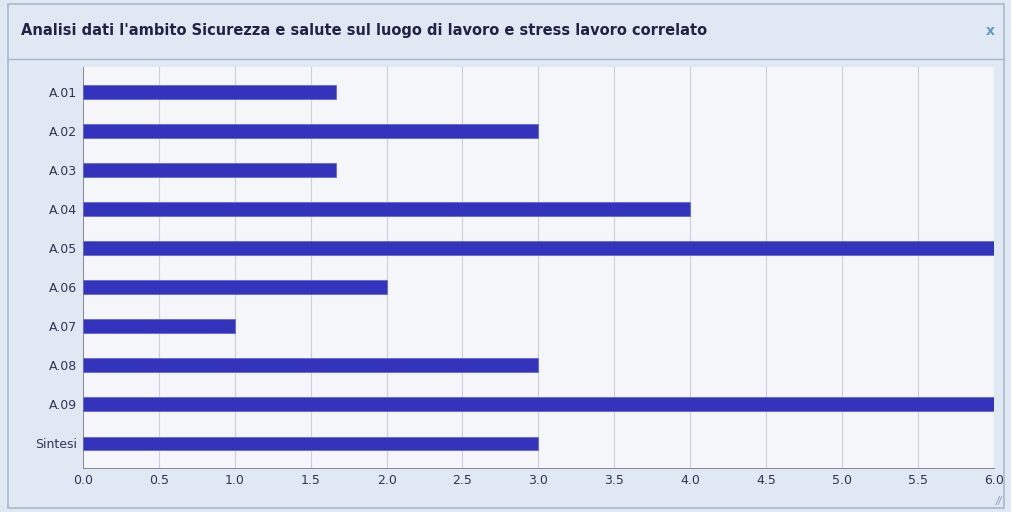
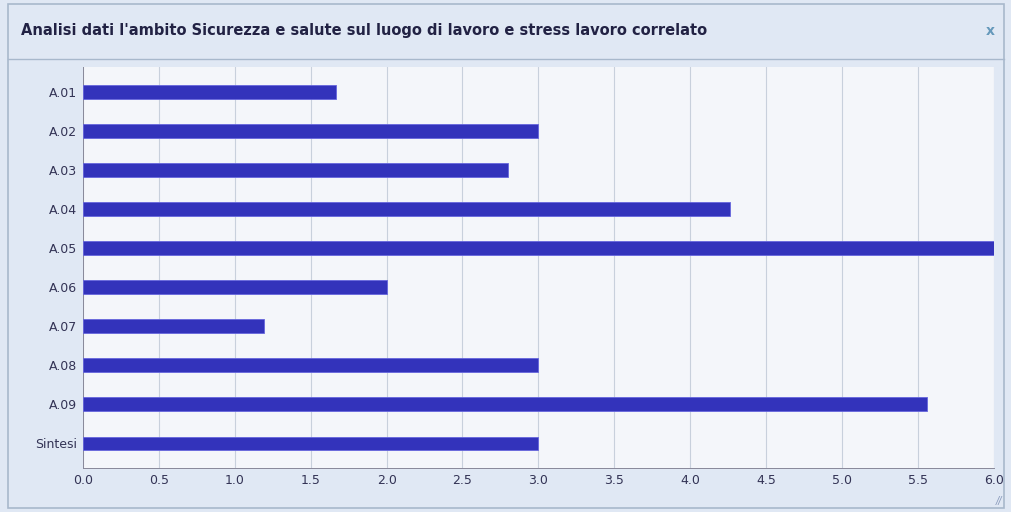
A.03: 1.67 -> 2.80
A.04: 4.00 -> 4.26
A.07: 1.00 -> 1.19
A.09: 6.00 -> 5.56
